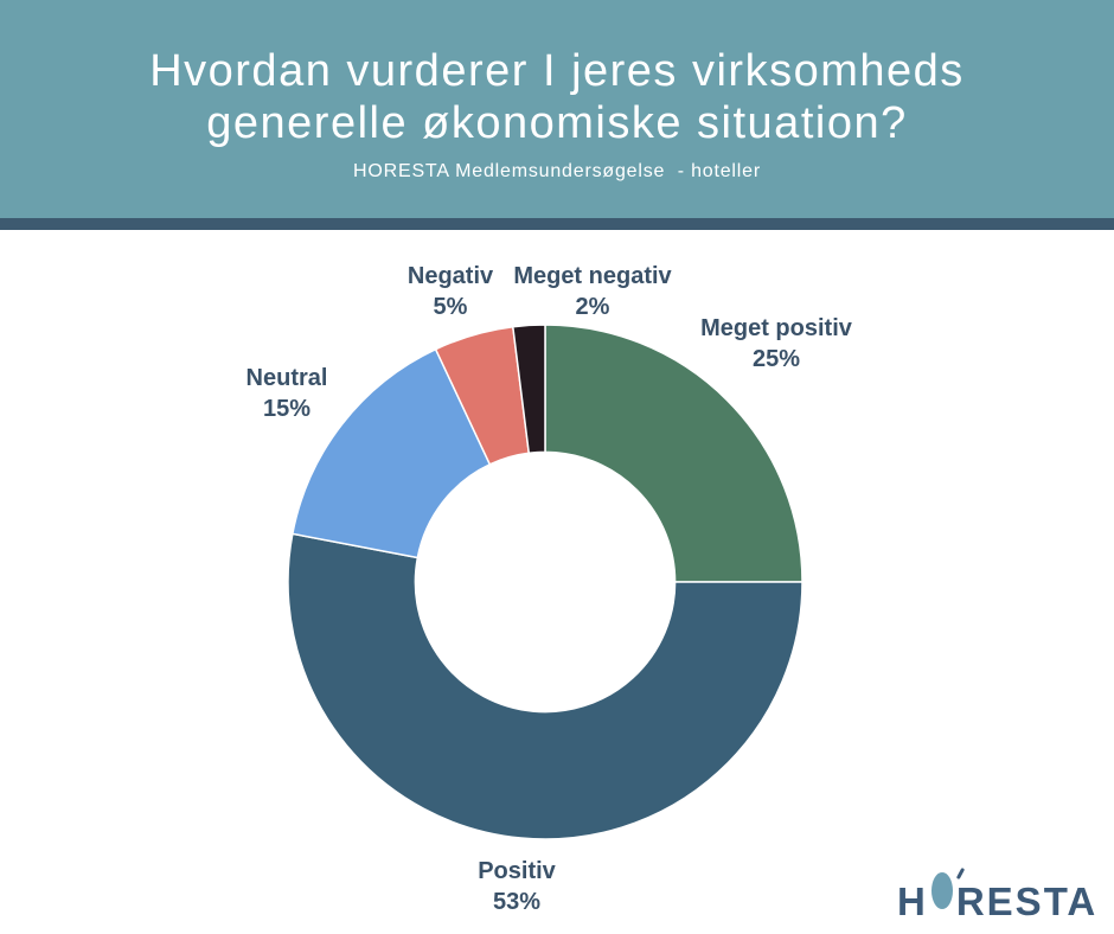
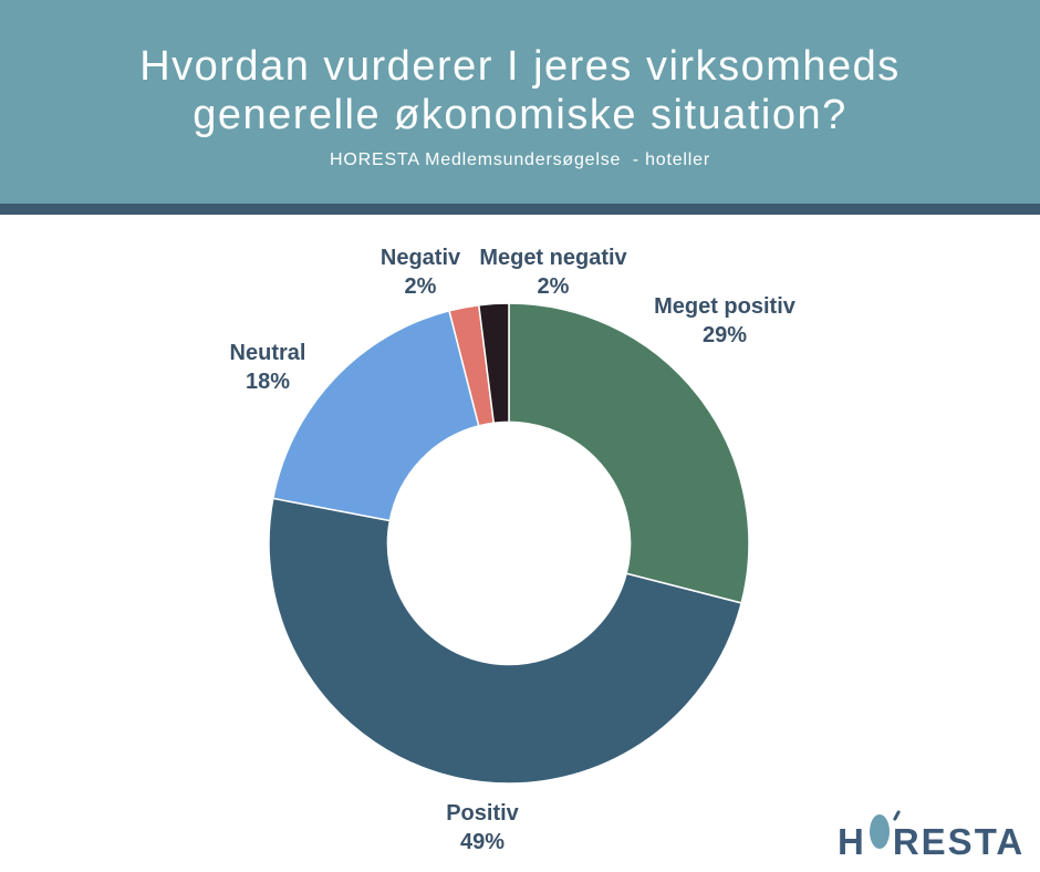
Meget positiv: 25% -> 29%
Positiv: 53% -> 49%
Neutral: 15% -> 18%
Negativ: 5% -> 2%
